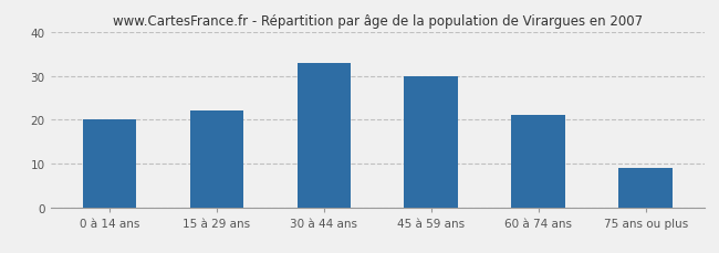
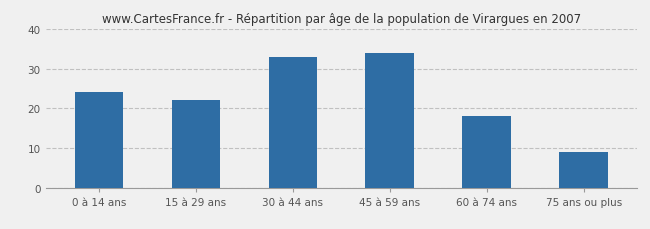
0 à 14 ans: 20 -> 24
45 à 59 ans: 30 -> 34
60 à 74 ans: 21 -> 18
